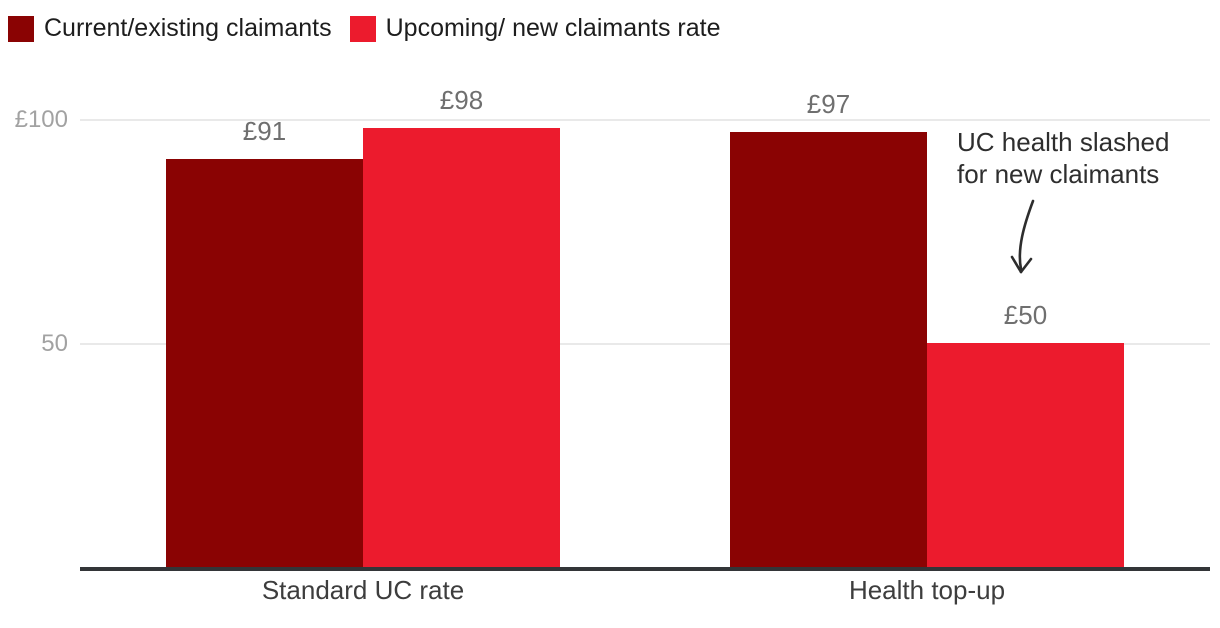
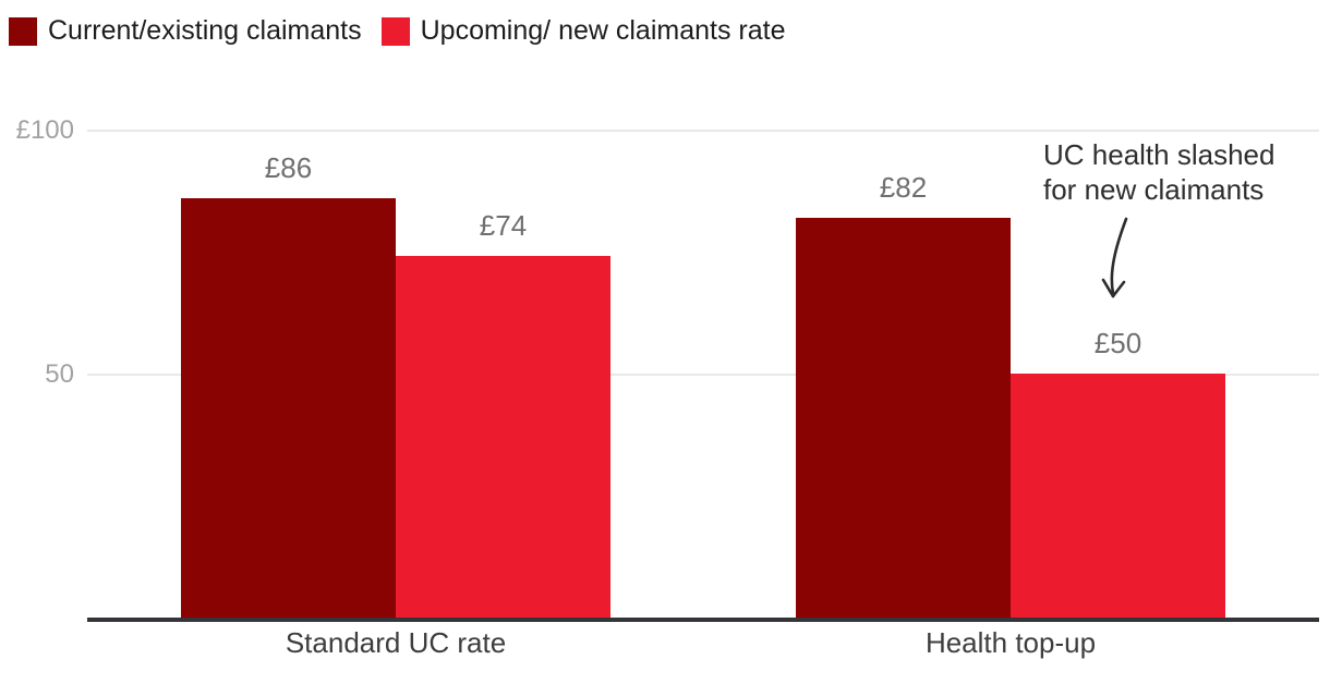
Current/existing claimants/Standard UC rate: £91 -> £86
Upcoming/ new claimants rate/Standard UC rate: £98 -> £74
Current/existing claimants/Health top-up: £97 -> £82
